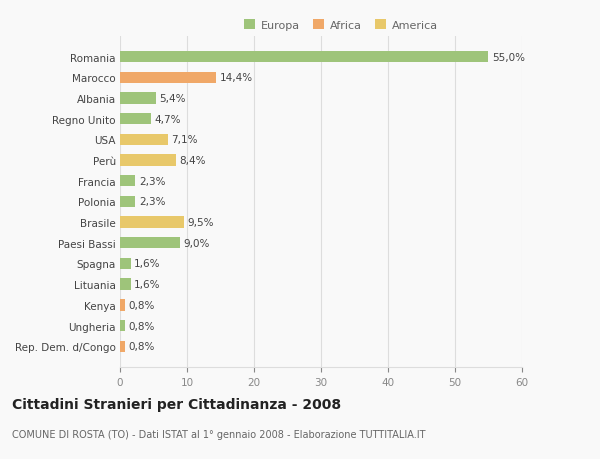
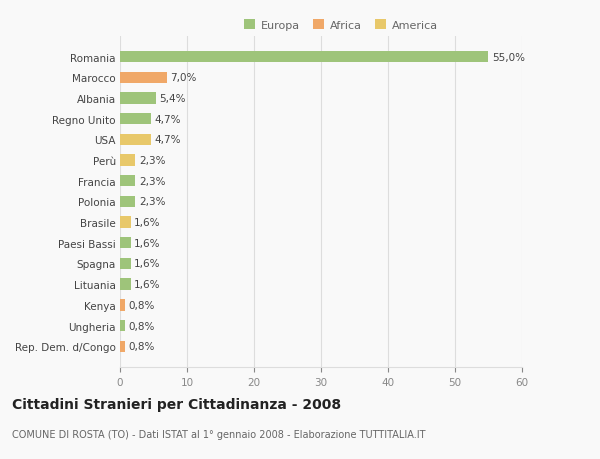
Marocco: 14,4% -> 7,0%
USA: 7,1% -> 4,7%
Perù: 8,4% -> 2,3%
Brasile: 9,5% -> 1,6%
Paesi Bassi: 9,0% -> 1,6%
